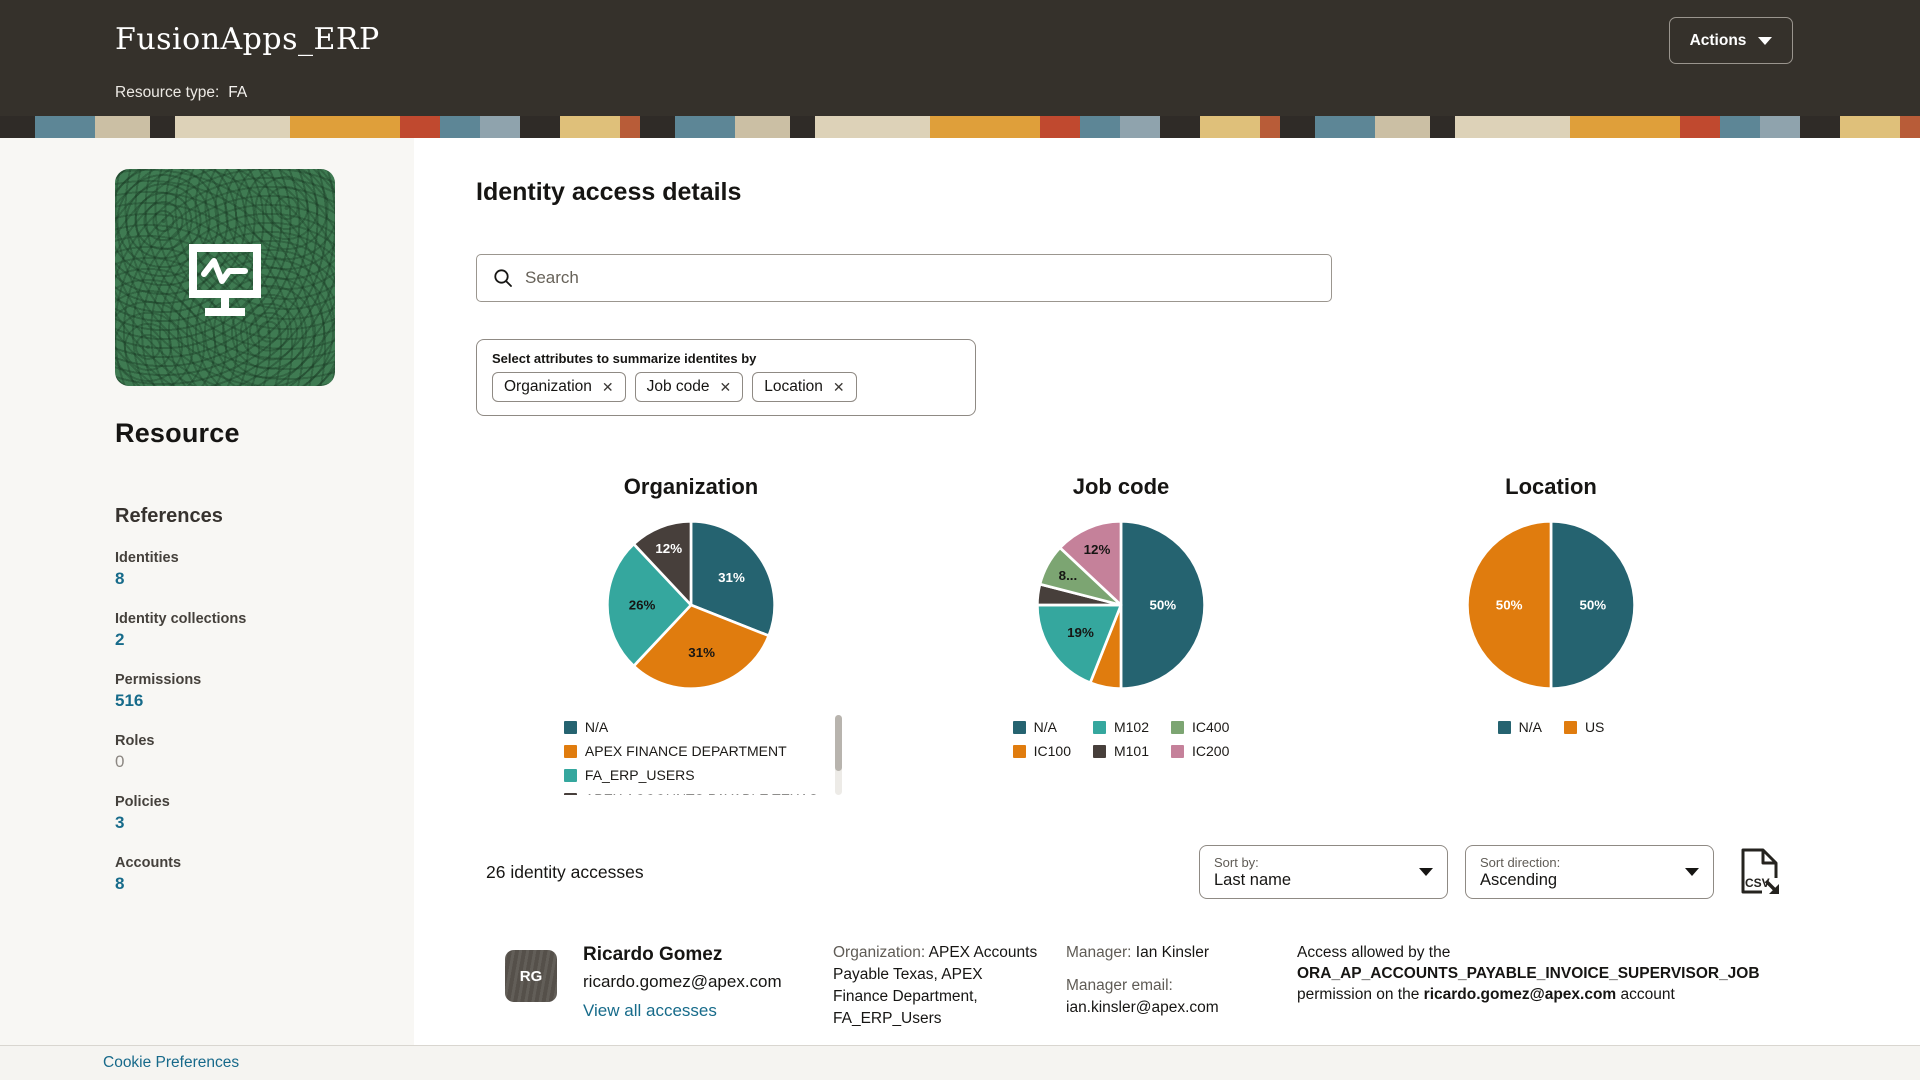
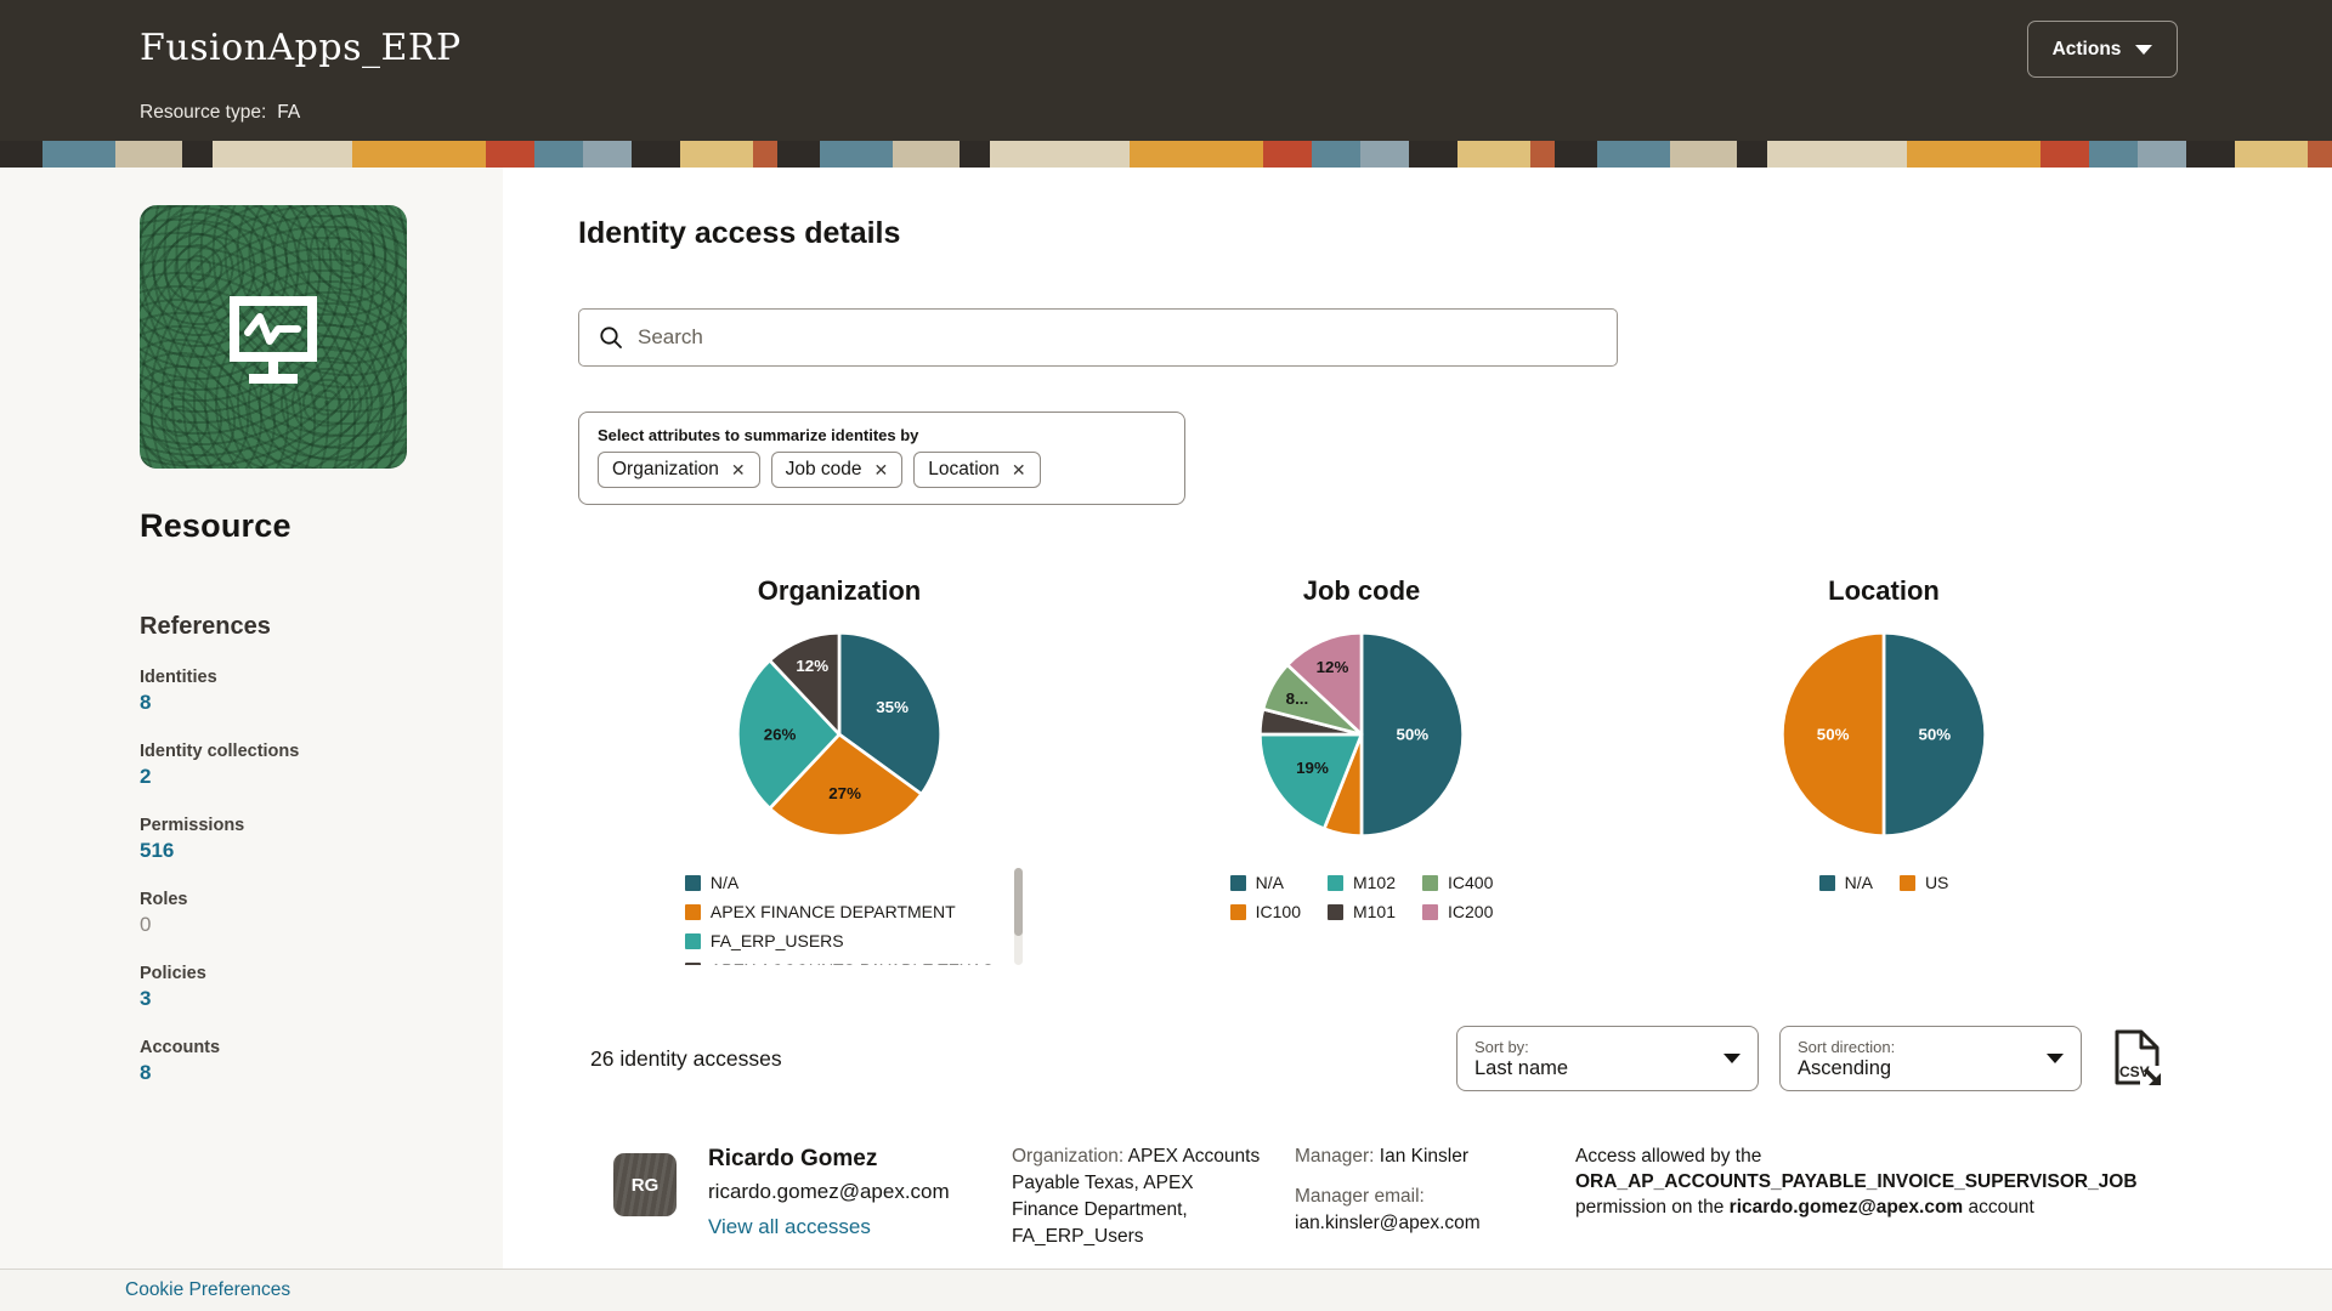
Organization/N/A: 31% -> 35%
Organization/APEX FINANCE DEPARTMENT: 31% -> 27%
